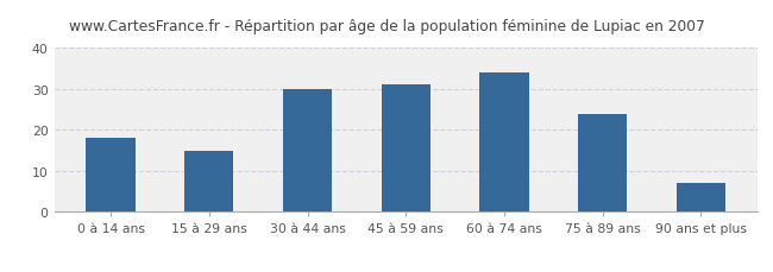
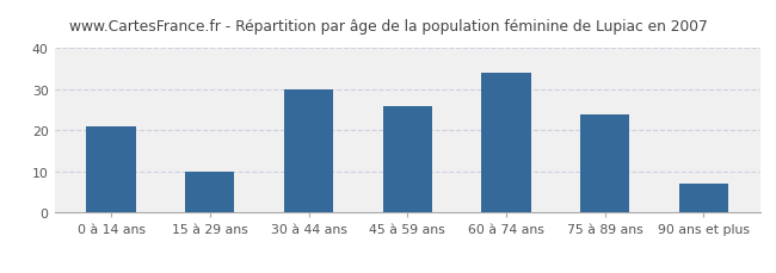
0 à 14 ans: 18 -> 21
15 à 29 ans: 15 -> 10
45 à 59 ans: 31 -> 26
